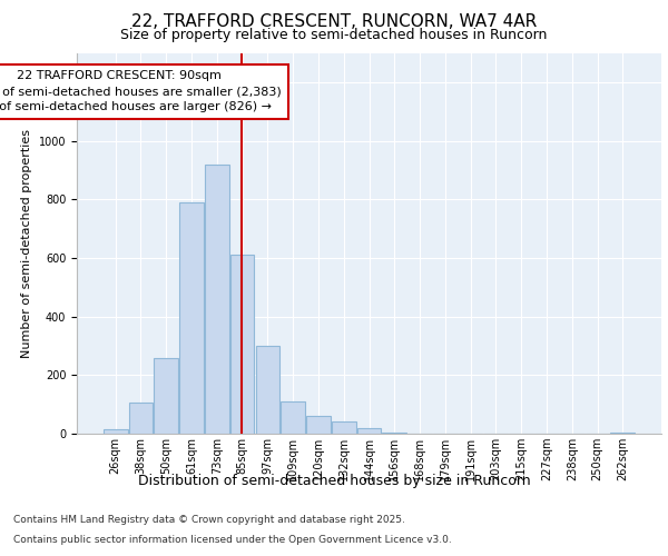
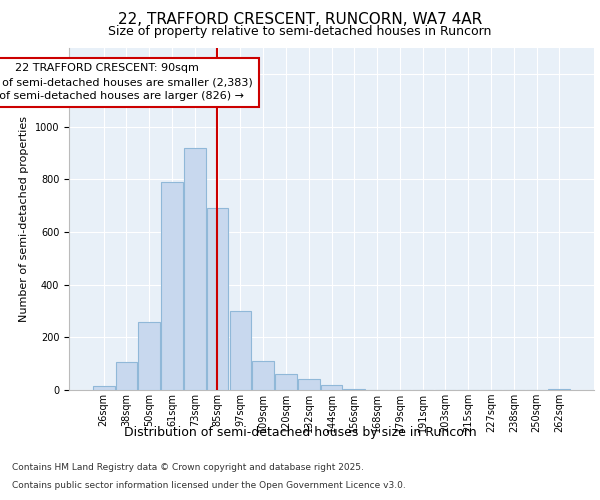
85sqm: 610 -> 690
